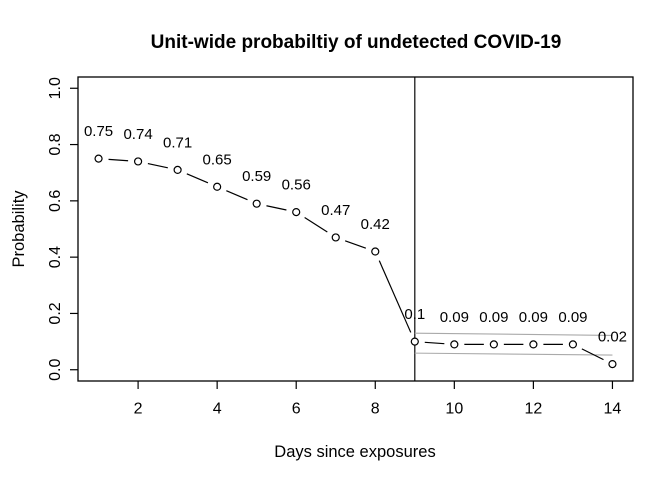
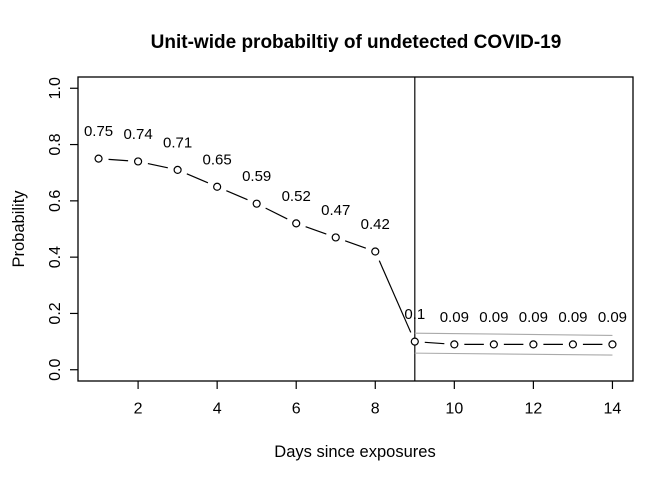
6: 0.56 -> 0.52
14: 0.02 -> 0.09
